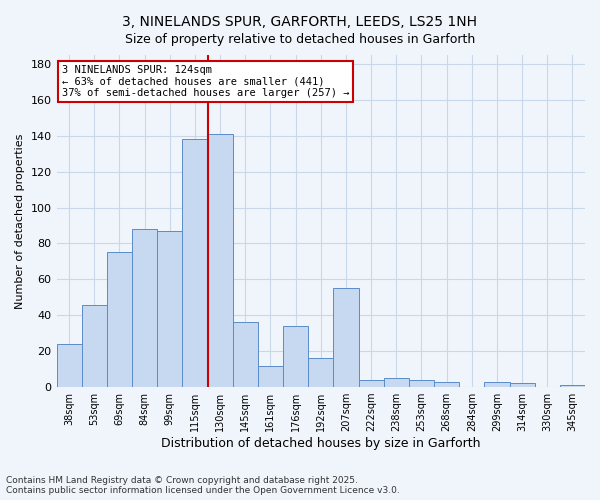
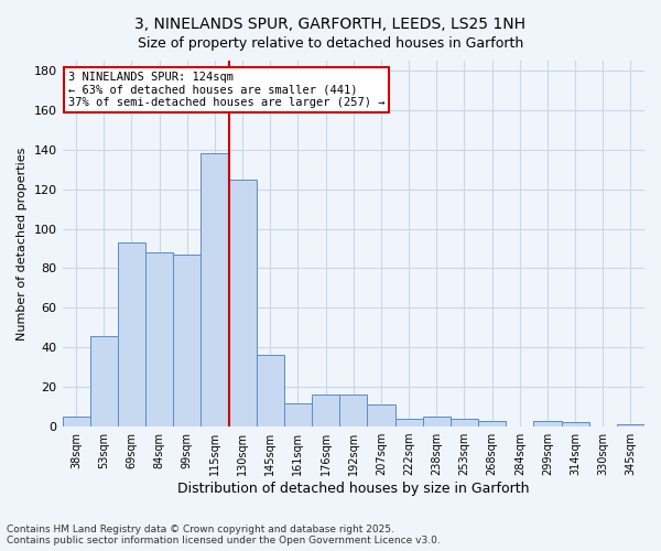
38sqm: 24 -> 5
69sqm: 75 -> 93
130sqm: 141 -> 125
176sqm: 34 -> 16
207sqm: 55 -> 11
